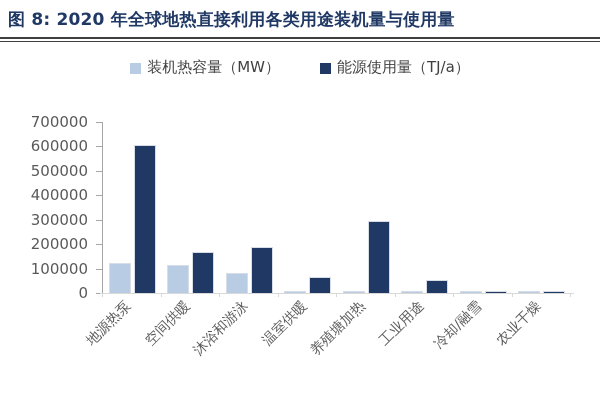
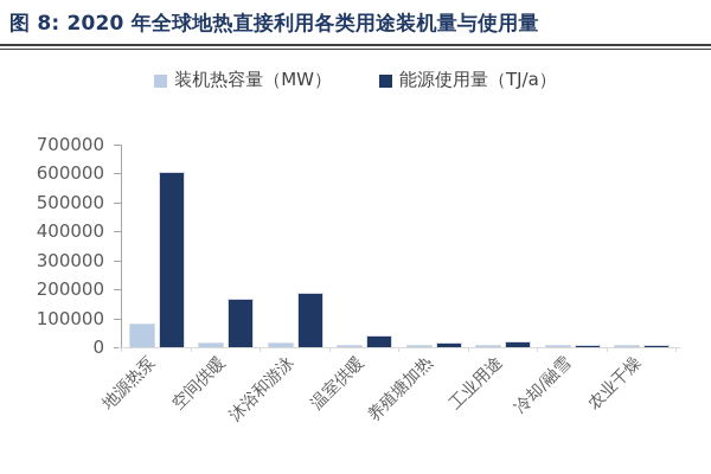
装机热容量（MW）/地源热泵: 120000 -> 80000
装机热容量（MW）/空间供暖: 110000 -> 10000
装机热容量（MW）/沐浴和游泳: 80000 -> 10000
能源使用量（TJ/a）/温室供暖: 60000 -> 40000
能源使用量（TJ/a）/养殖塘加热: 290000 -> 10000
能源使用量（TJ/a）/工业用途: 50000 -> 20000
